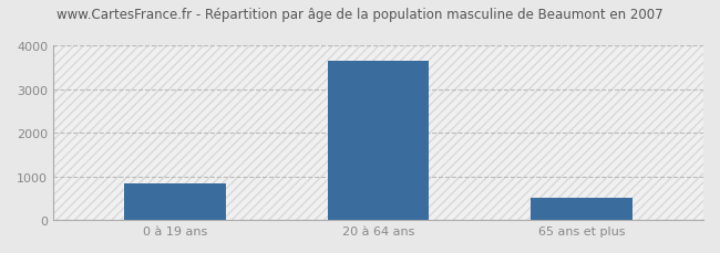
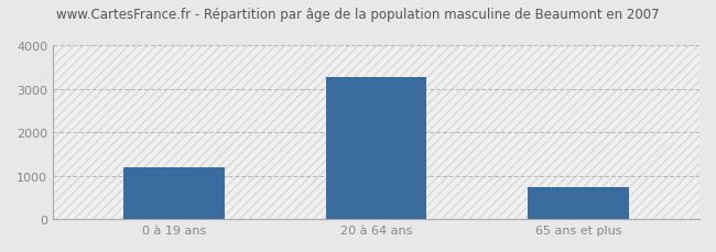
0 à 19 ans: 850 -> 1180
20 à 64 ans: 3650 -> 3270
65 ans et plus: 500 -> 730
